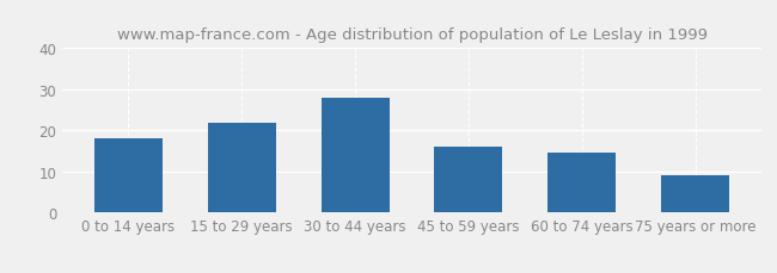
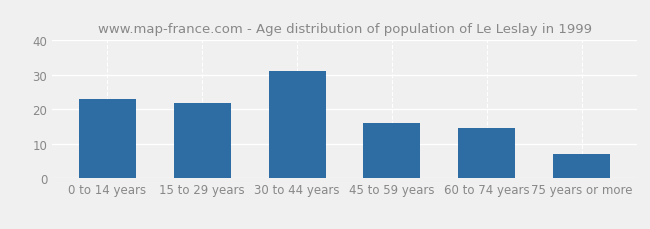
0 to 14 years: 18.0 -> 23.0
30 to 44 years: 28.0 -> 31.0
75 years or more: 9.0 -> 7.0
